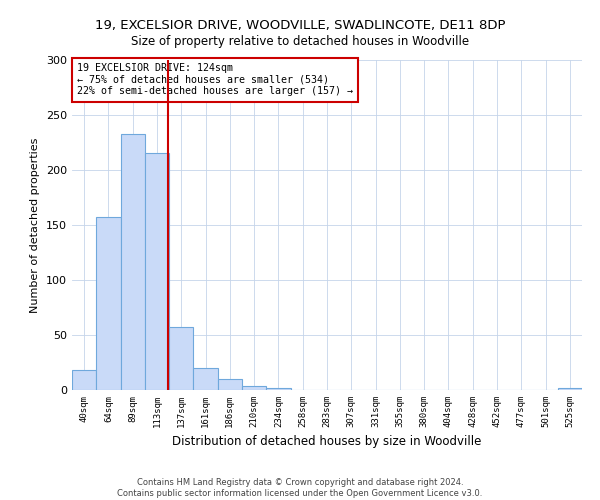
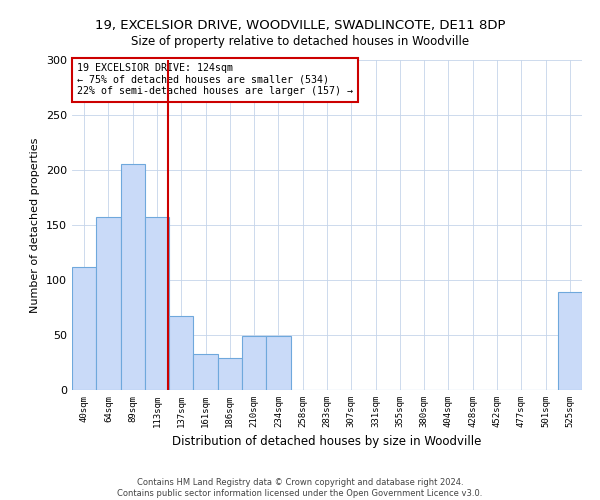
40sqm: 18 -> 112
89sqm: 233 -> 205
113sqm: 215 -> 157
137sqm: 57 -> 67
161sqm: 20 -> 33
186sqm: 10 -> 29
210sqm: 4 -> 49
234sqm: 2 -> 49
525sqm: 2 -> 89
